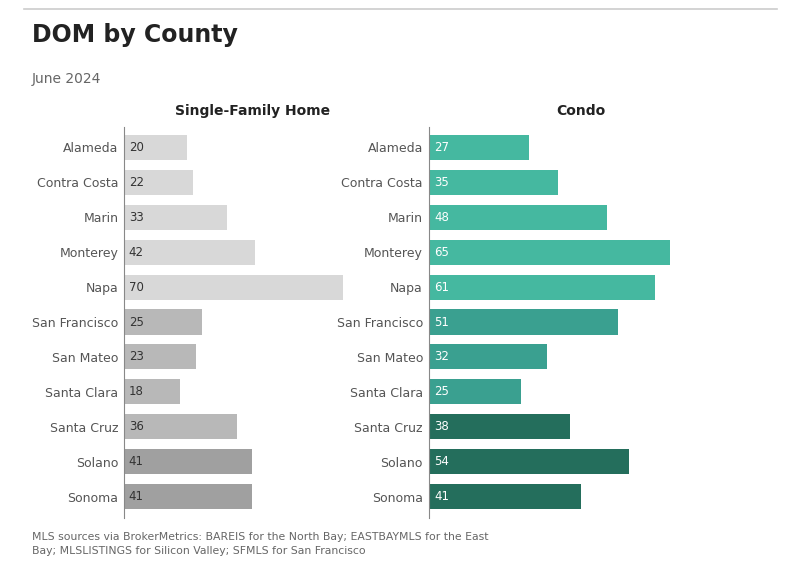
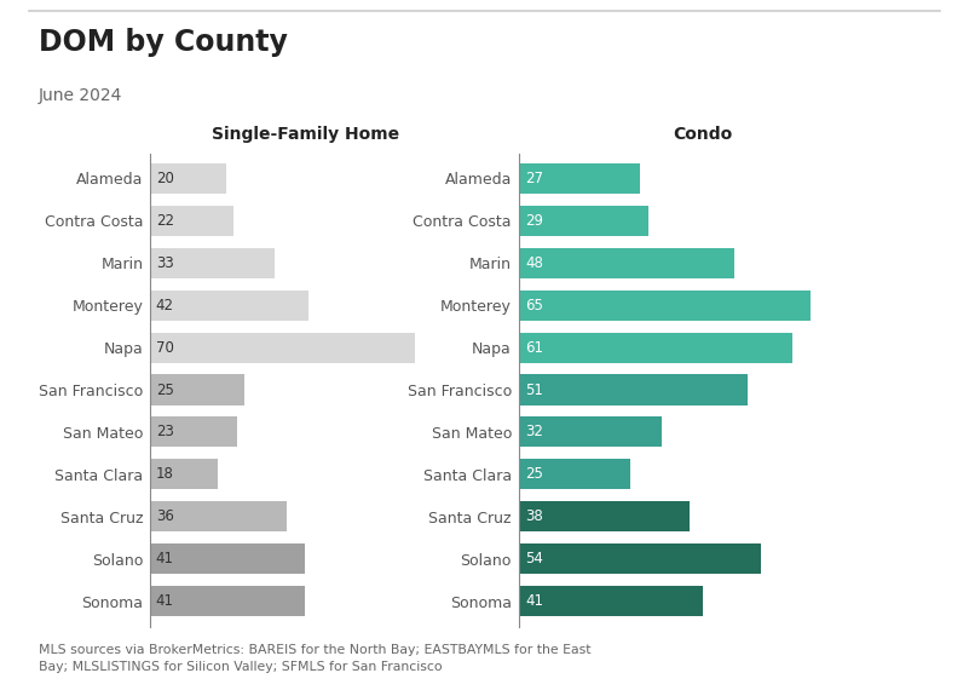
Condo/Contra Costa: 35 -> 29
